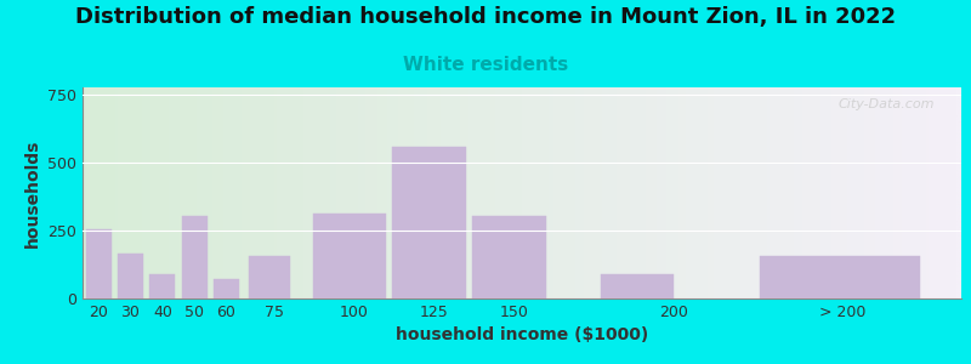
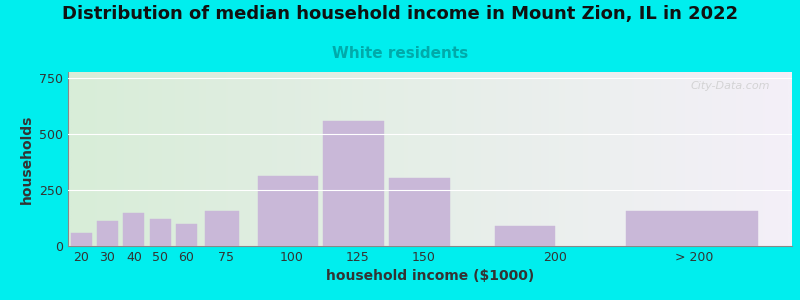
20: 255 -> 60
30: 165 -> 110
40: 90 -> 145
50: 305 -> 120
60: 70 -> 100
